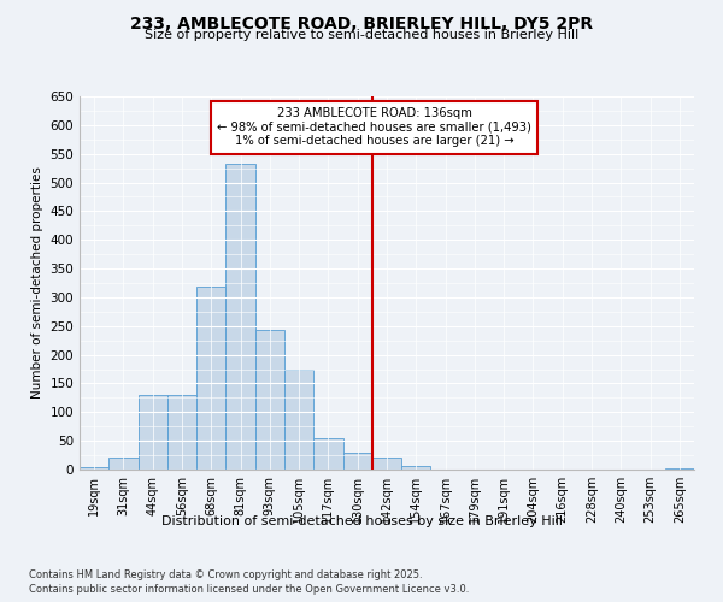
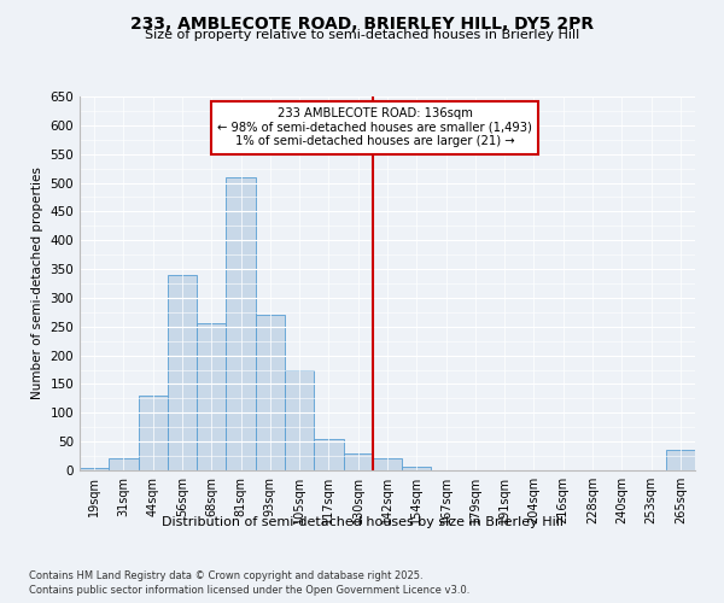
56sqm: 130 -> 340
68sqm: 318 -> 255
81sqm: 533 -> 510
93sqm: 243 -> 270
265sqm: 3 -> 35
